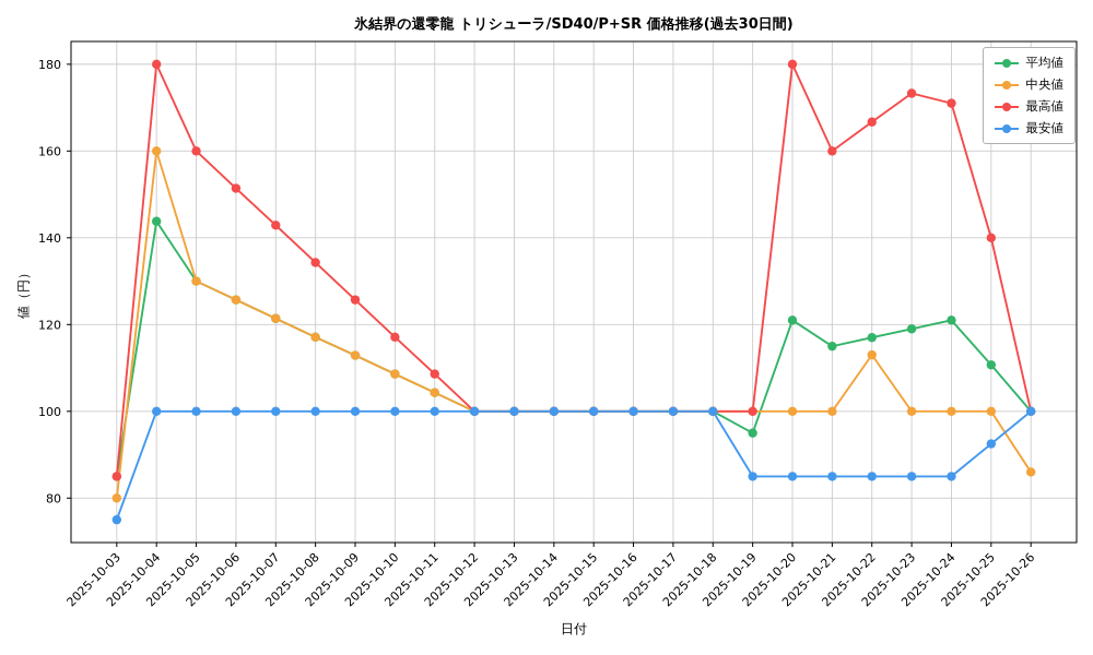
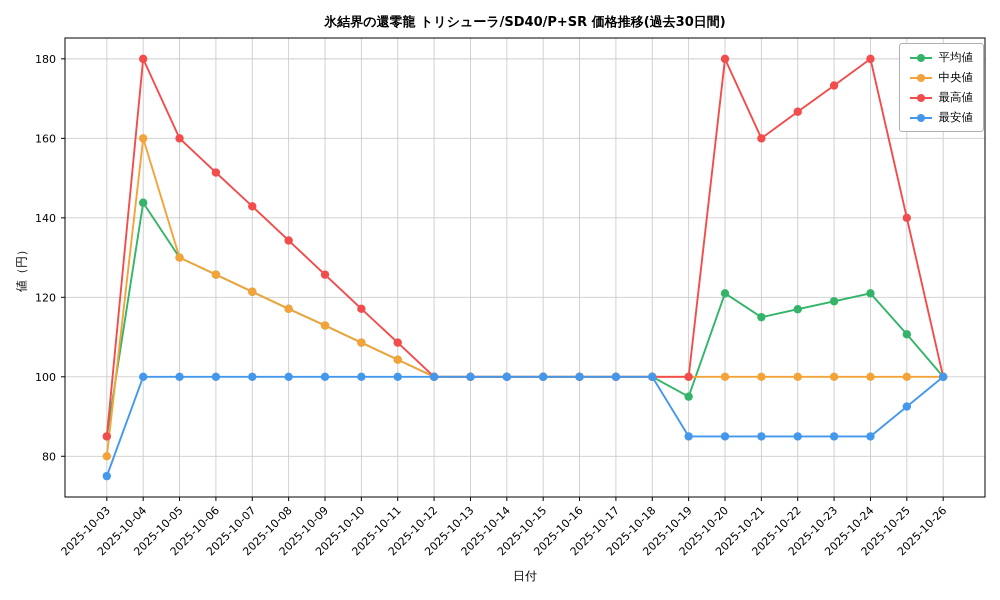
中央値/2025-10-22: 113 -> 100
最高値/2025-10-24: 171 -> 180
中央値/2025-10-26: 86 -> 100
